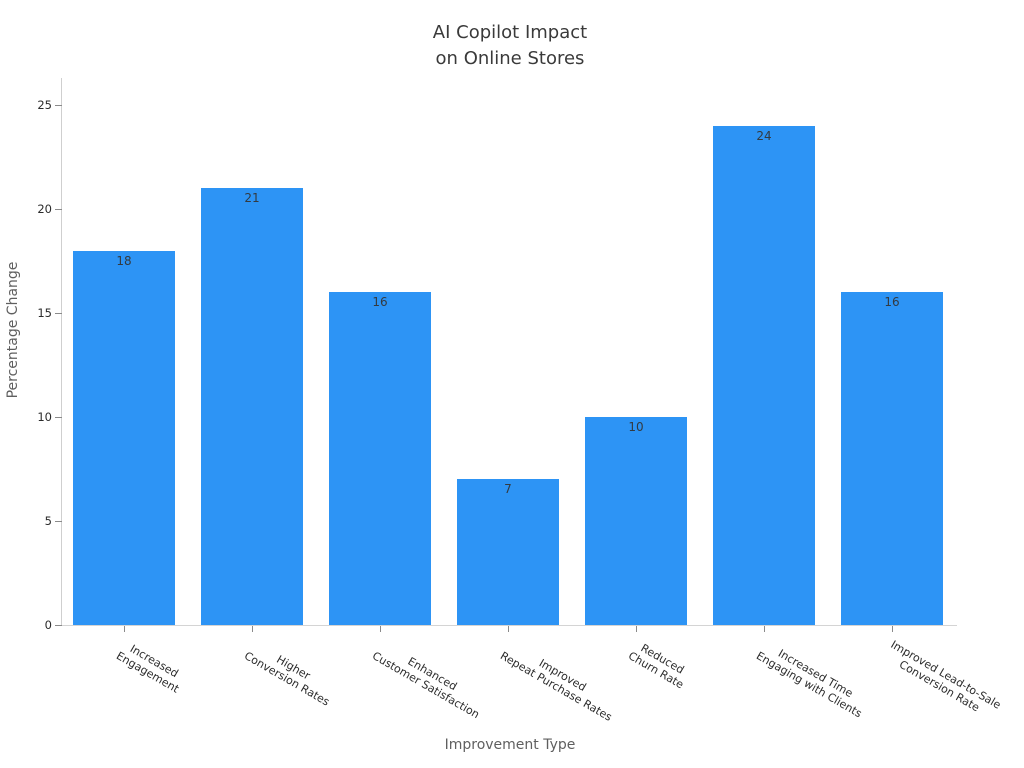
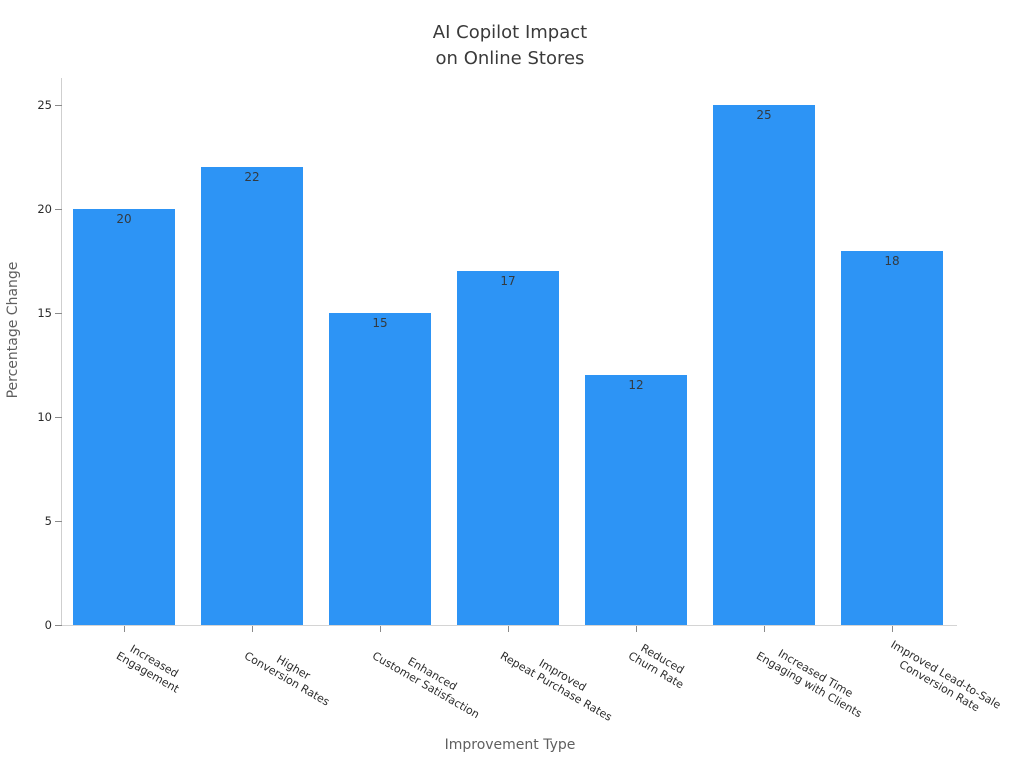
Increased Engagement: 18 -> 20
Higher Conversion Rates: 21 -> 22
Enhanced Customer Satisfaction: 16 -> 15
Improved Repeat Purchase Rates: 7 -> 17
Reduced Churn Rate: 10 -> 12
Increased Time Engaging with Clients: 24 -> 25
Improved Lead-to-Sale Conversion Rate: 16 -> 18
